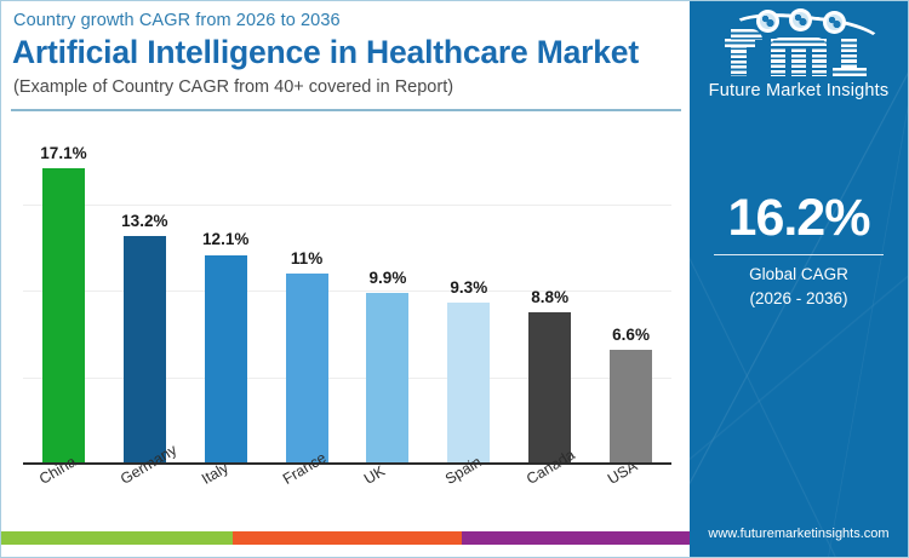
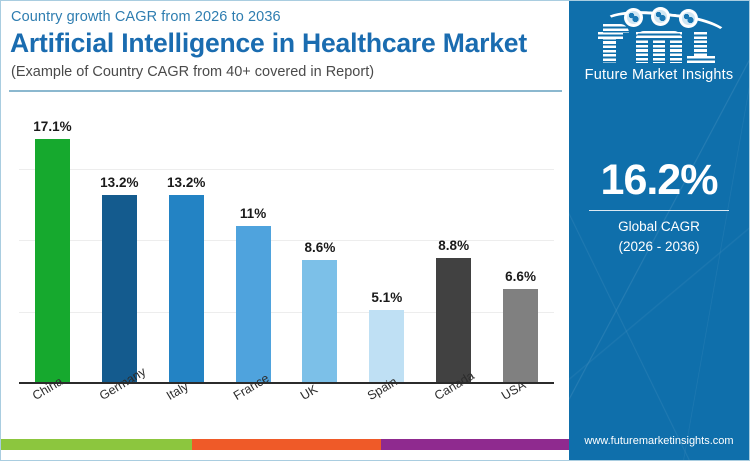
Italy: 12.1% -> 13.2%
UK: 9.9% -> 8.6%
Spain: 9.3% -> 5.1%
